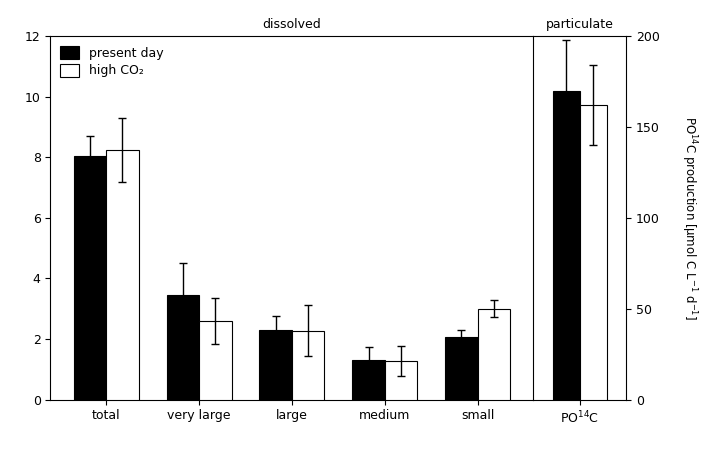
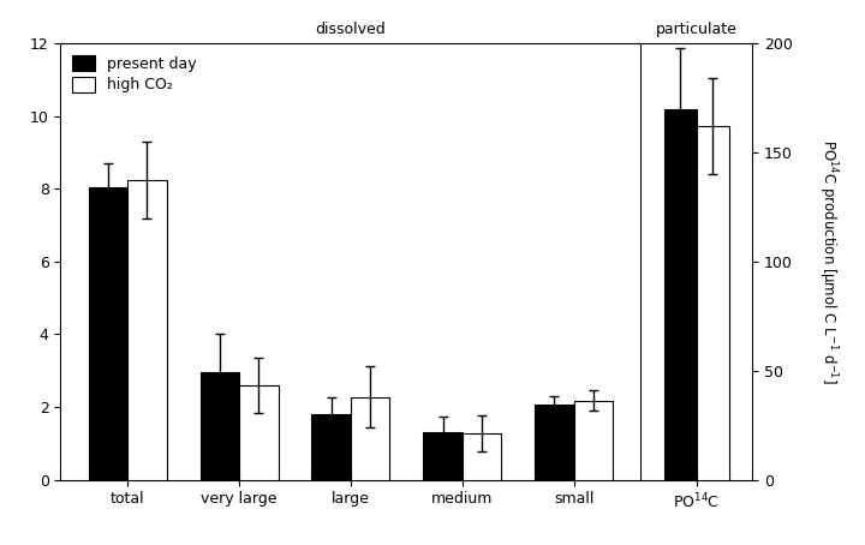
present day/very large: 3.45 -> 2.95
present day/large: 2.30 -> 1.80
high CO₂/small: 3.00 -> 2.18
